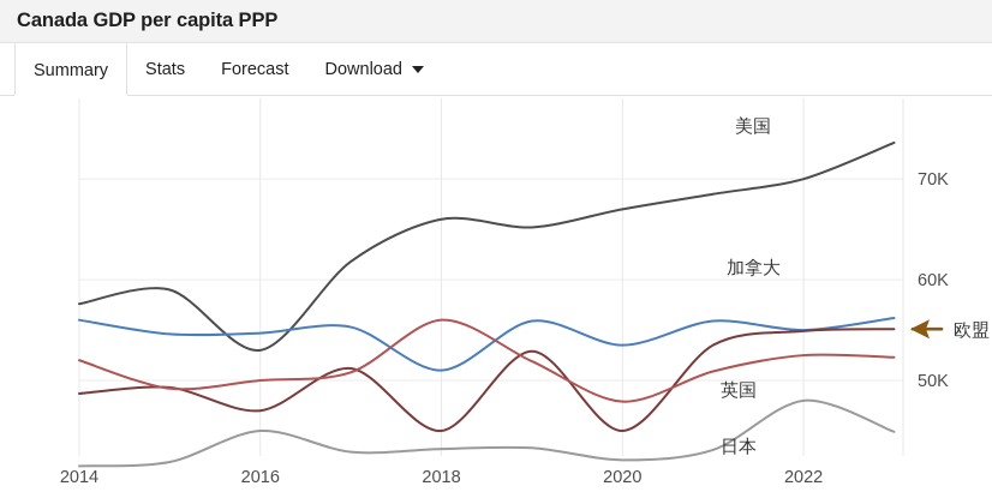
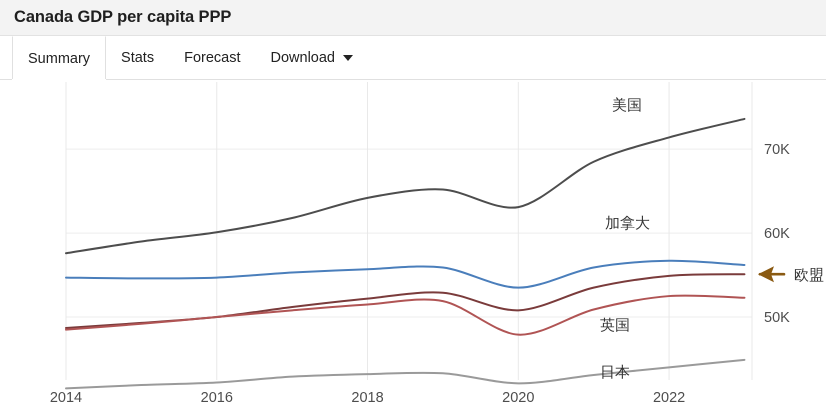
加拿大/2014: 56K -> 55K
英国/2014: 52K -> 48K
美国/2016: 53K -> 60K
欧盟/2016: 47K -> 50K
日本/2016: 45K -> 42K
美国/2018: 66K -> 64K
加拿大/2018: 51K -> 56K
欧盟/2018: 45K -> 52K
英国/2018: 56K -> 52K
美国/2020: 67K -> 63K
欧盟/2020: 45K -> 51K
美国/2022: 70K -> 71K
加拿大/2022: 55K -> 57K
日本/2022: 48K -> 44K
